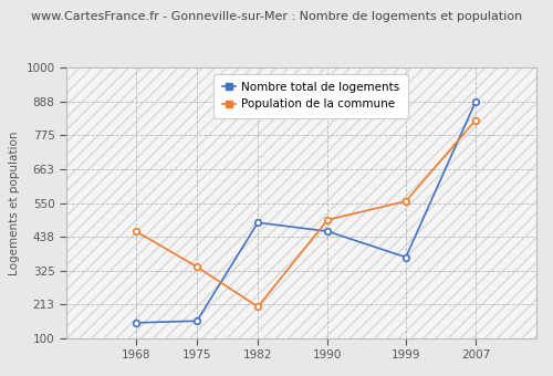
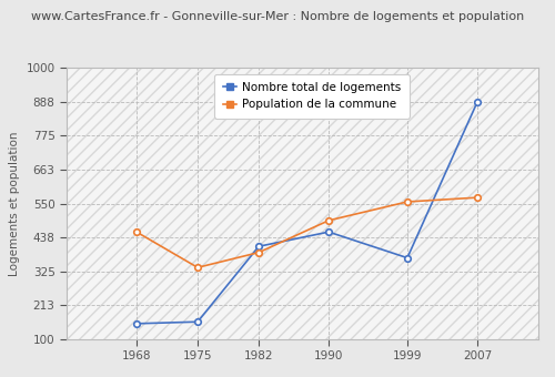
Nombre total de logements/1982: 485 -> 408
Population de la commune/1982: 205 -> 388
Population de la commune/2007: 825 -> 570
